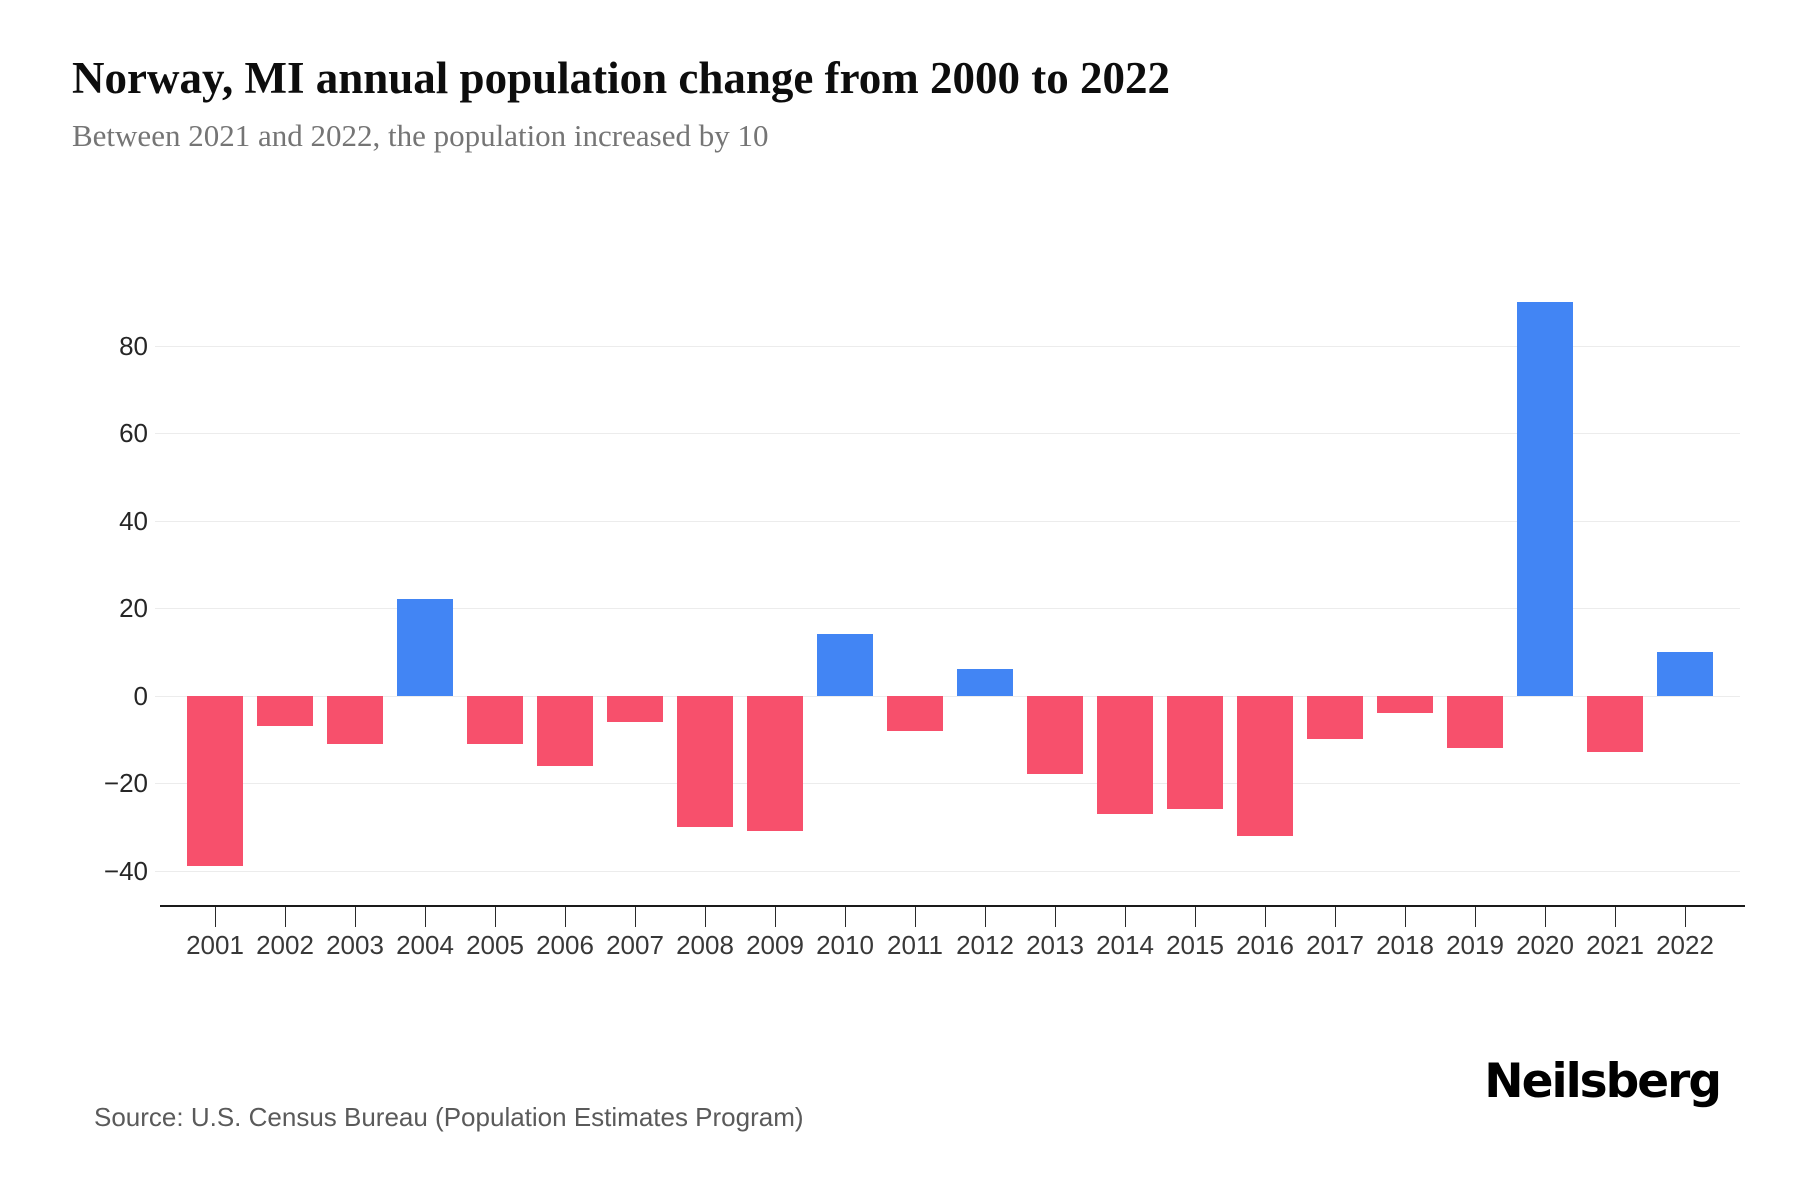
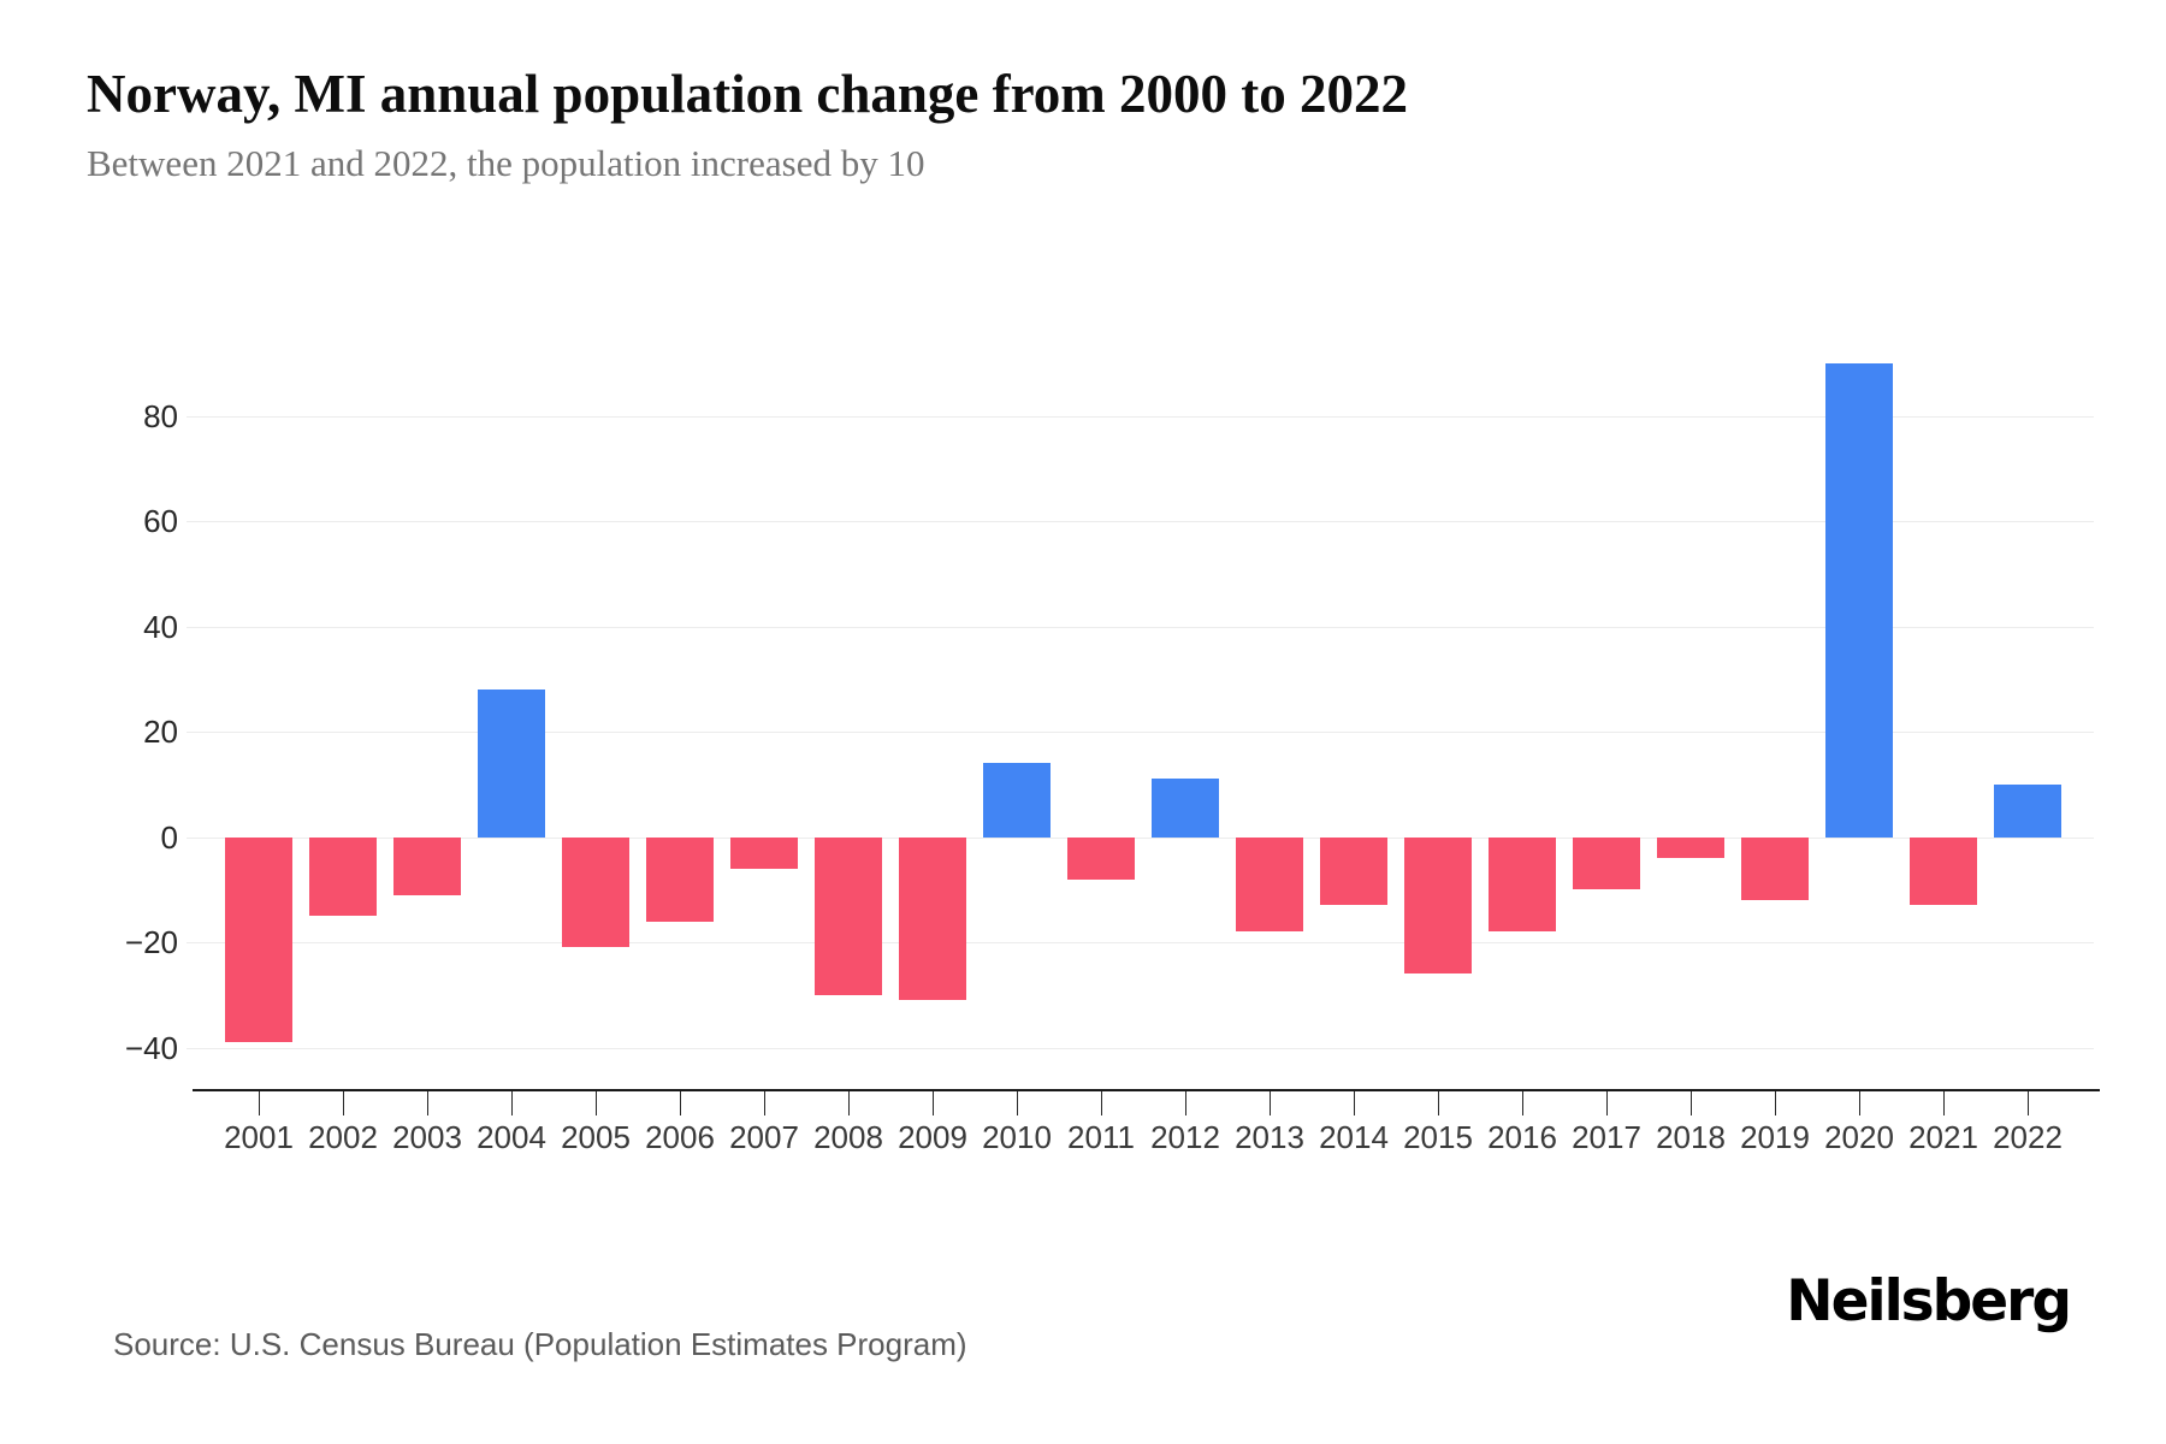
2002: -7 -> -15
2004: 22 -> 28
2005: -11 -> -21
2012: 6 -> 11
2014: -27 -> -13
2016: -32 -> -18
